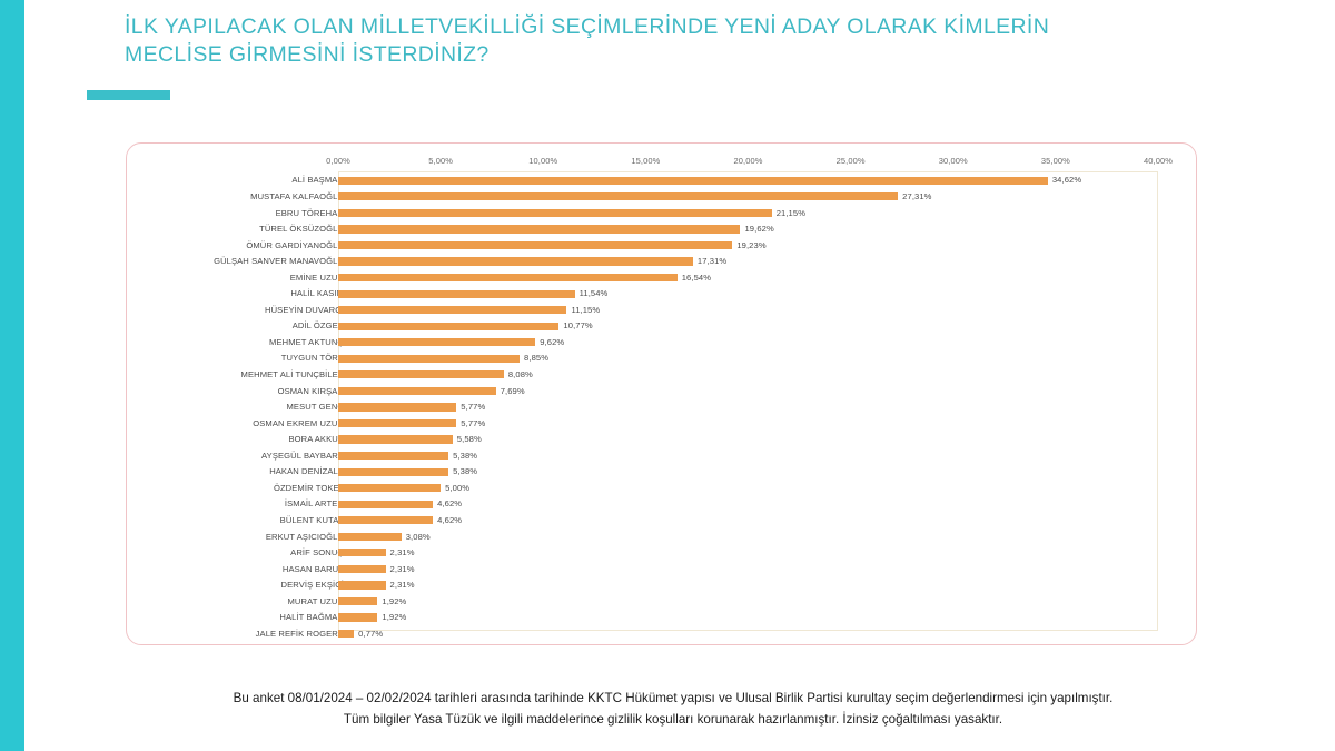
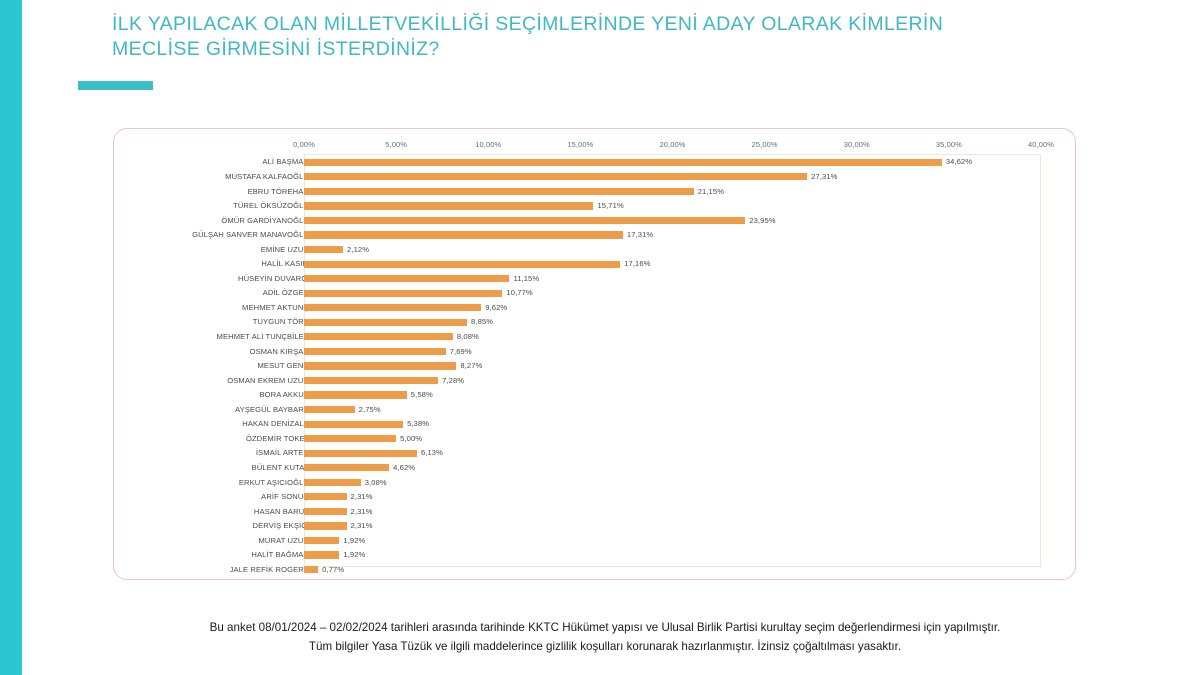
TÜREL ÖKSÜZOĞLU: 19,62% -> 15,71%
ÖMÜR GARDİYANOĞLU: 19,23% -> 23,95%
EMİNE UZUN: 16,54% -> 2,12%
HALİL KASIM: 11,54% -> 17,16%
MESUT GENÇ: 5,77% -> 8,27%
OSMAN EKREM UZUN: 5,77% -> 7,28%
AYŞEGÜL BAYBARS: 5,38% -> 2,75%
İSMAİL ARTER: 4,62% -> 6,13%
